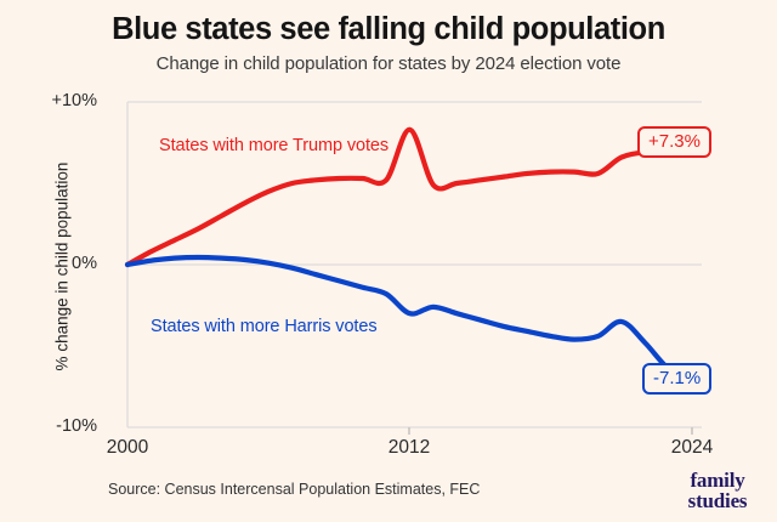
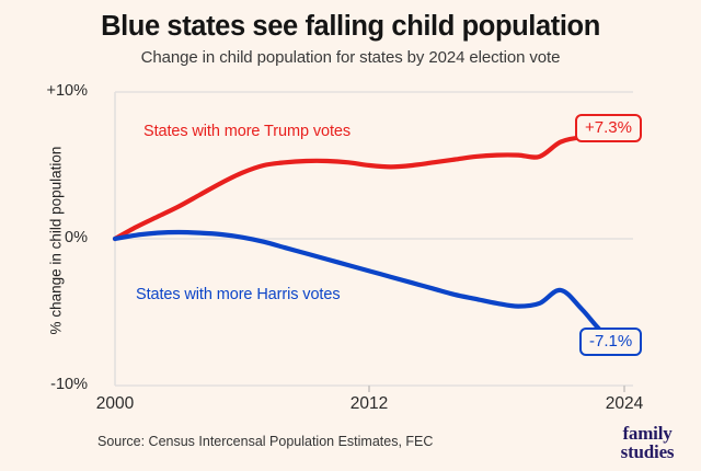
States with more Trump votes/2012: 8.3% -> 5.0%
States with more Harris votes/2012: -3.0% -> -2.2%
